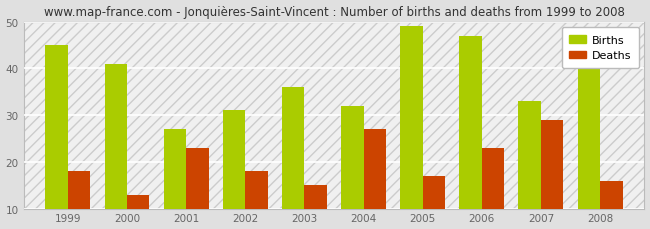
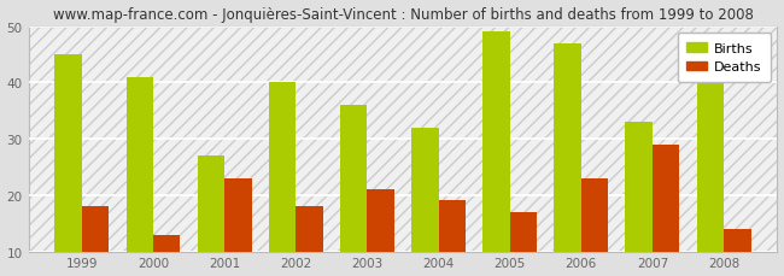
Births/2002: 31 -> 40
Deaths/2003: 15 -> 21
Deaths/2004: 27 -> 19
Deaths/2008: 16 -> 14
